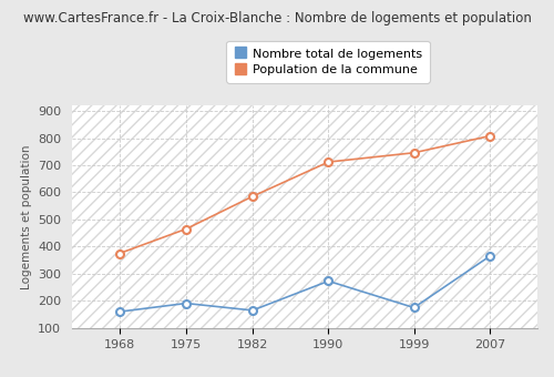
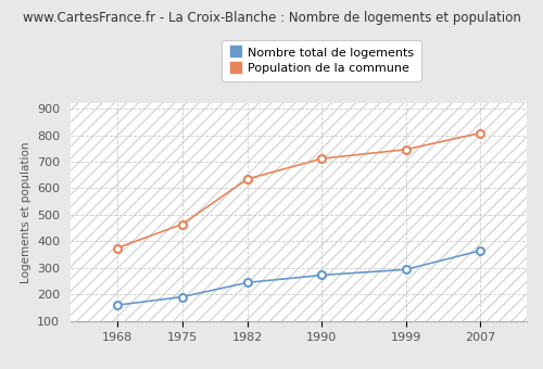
Nombre total de logements/1982: 165 -> 245
Population de la commune/1982: 585 -> 635
Nombre total de logements/1999: 175 -> 294
